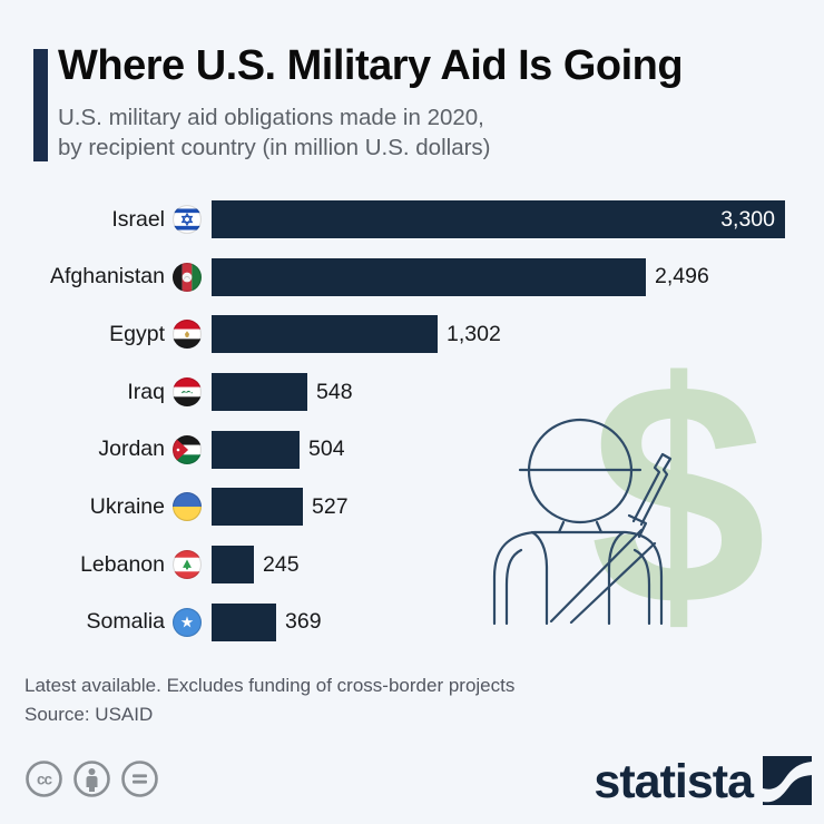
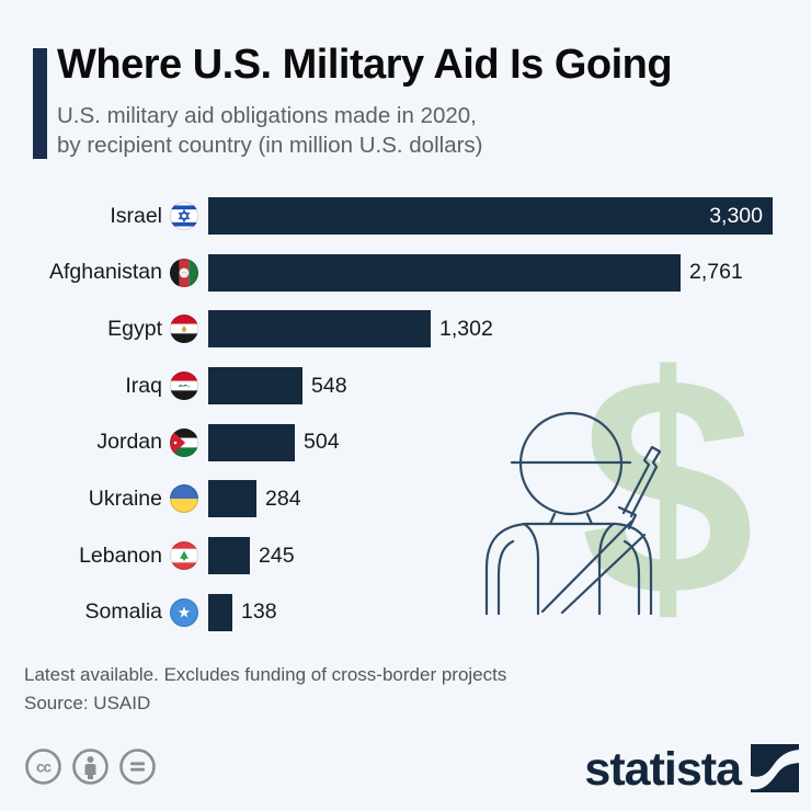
Afghanistan: 2,496 -> 2,761
Ukraine: 527 -> 284
Somalia: 369 -> 138
